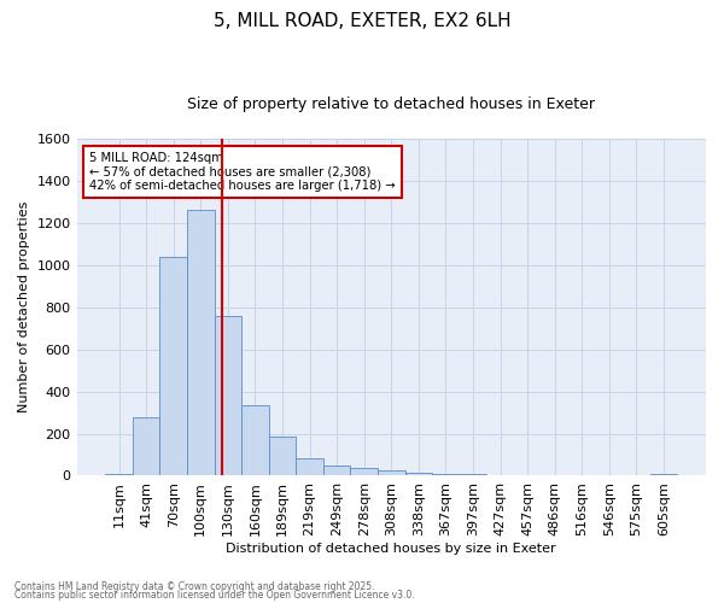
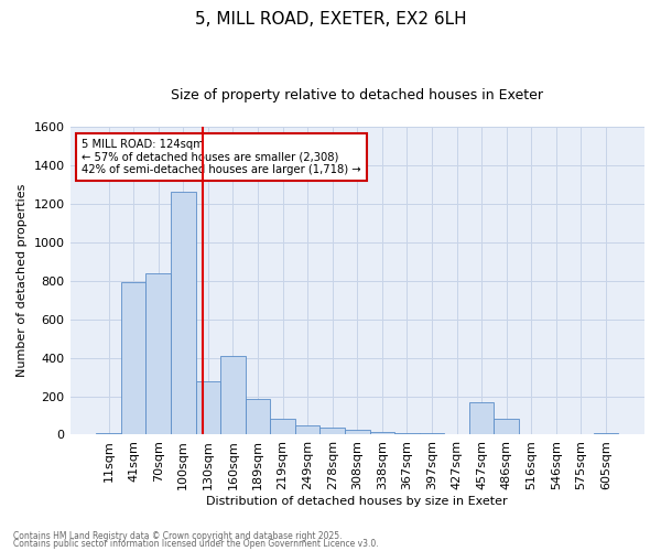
41sqm: 280 -> 790
70sqm: 1040 -> 840
130sqm: 760 -> 280
160sqm: 340 -> 410
457sqm: 0 -> 170
486sqm: 0 -> 80
